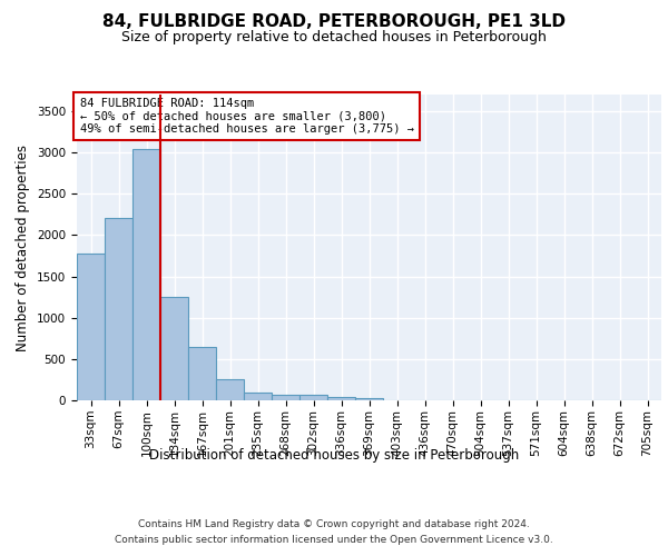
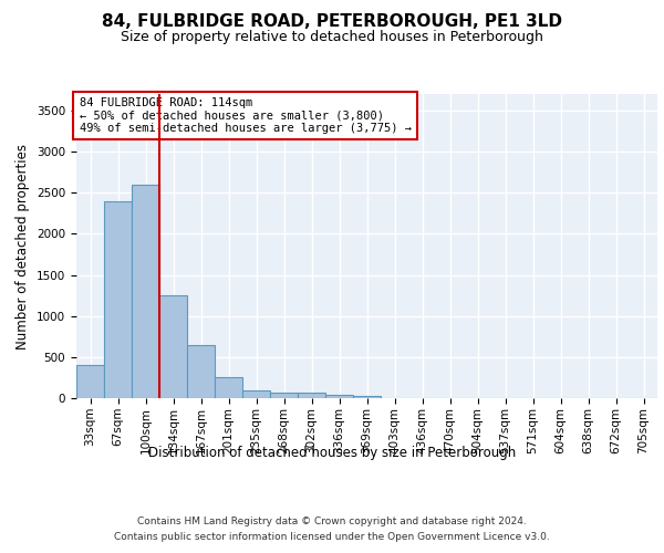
33sqm: 1780 -> 400
67sqm: 2200 -> 2400
100sqm: 3040 -> 2600
